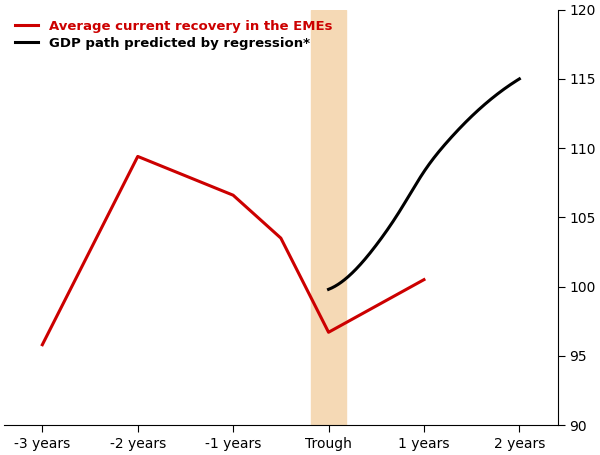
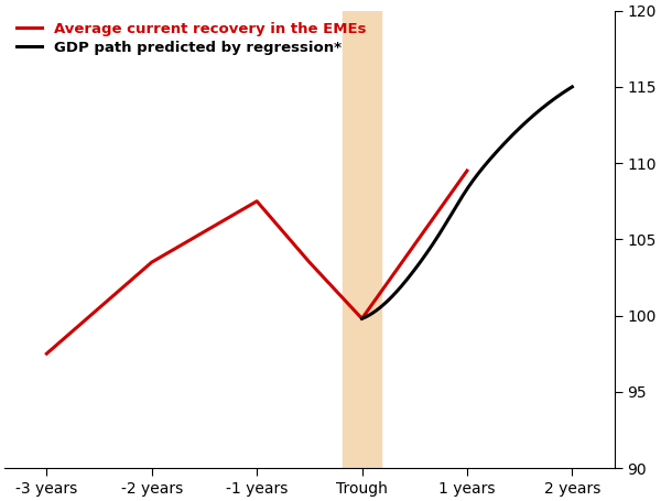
Average current recovery in the EMEs/-3 years: 95.8 -> 97.5
Average current recovery in the EMEs/-2 years: 109.4 -> 103.5
Average current recovery in the EMEs/-1 years: 106.6 -> 107.5
Average current recovery in the EMEs/Trough: 96.7 -> 99.8
Average current recovery in the EMEs/1 years: 100.5 -> 109.5
